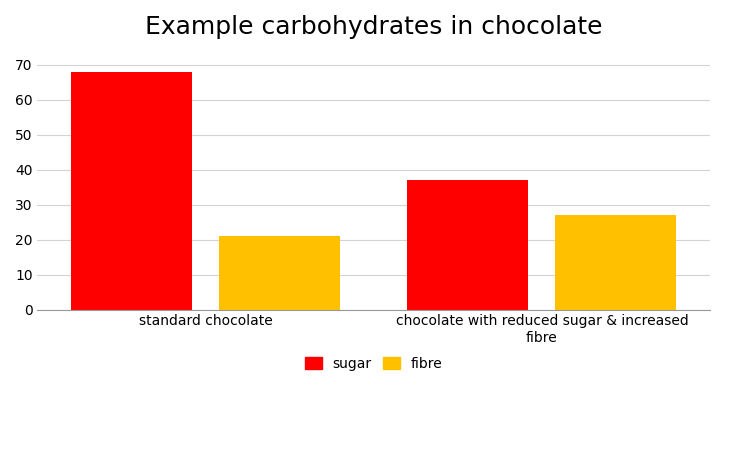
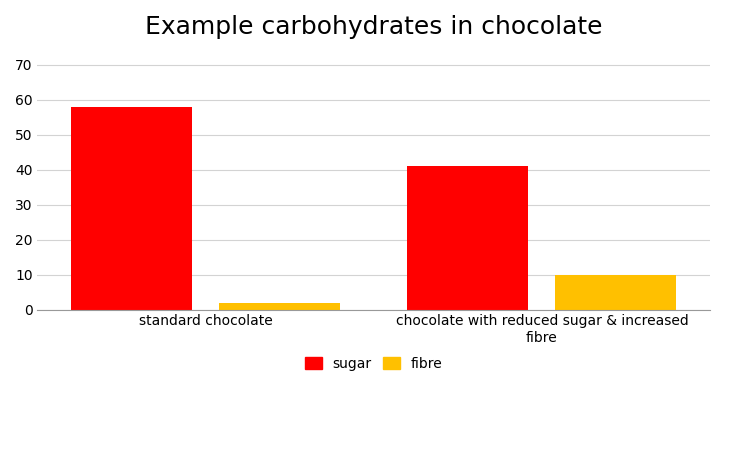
sugar/standard chocolate: 68 -> 58
fibre/standard chocolate: 21 -> 2
sugar/chocolate with reduced sugar & increased fibre: 37 -> 41
fibre/chocolate with reduced sugar & increased fibre: 27 -> 10
